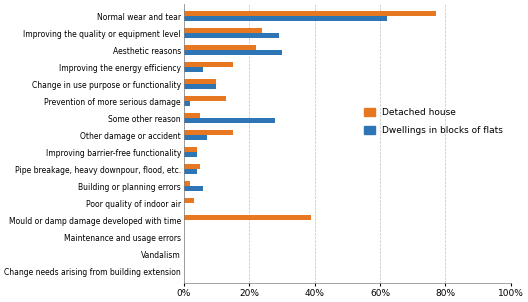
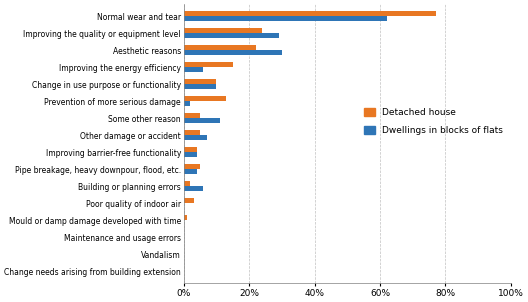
Dwellings in blocks of flats/Some other reason: 28% -> 11%
Detached house/Other damage or accident: 15% -> 5%
Detached house/Mould or damp damage developed with time: 39% -> 1%
